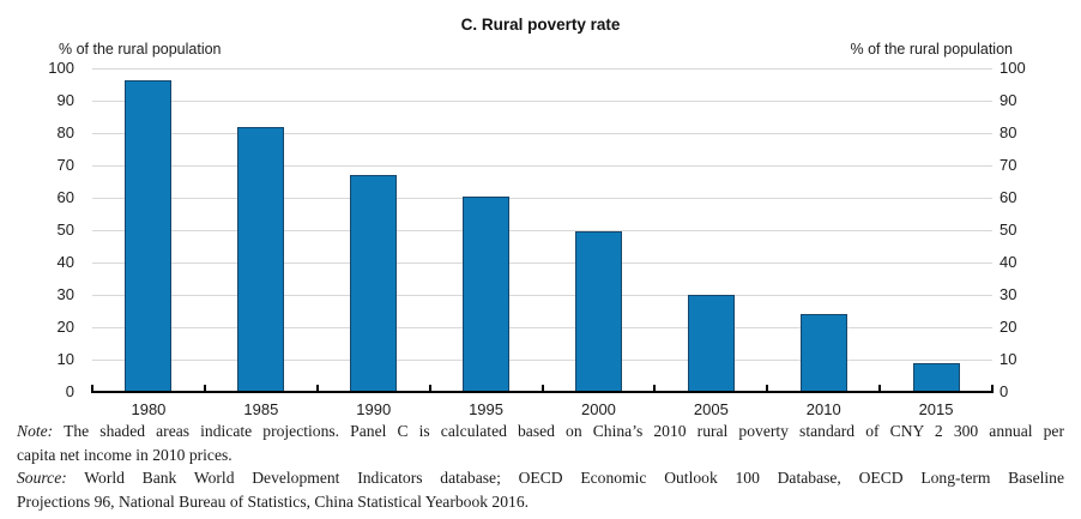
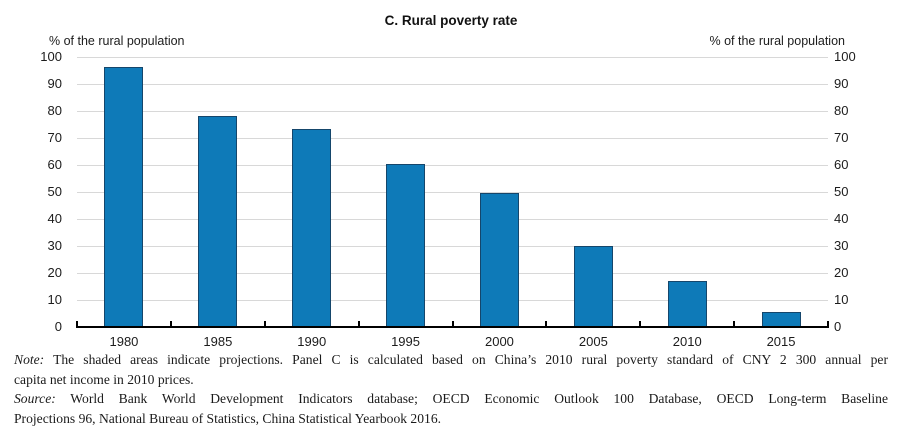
1985: 82 -> 78
1990: 67 -> 74
2010: 24 -> 17
2015: 9 -> 6
